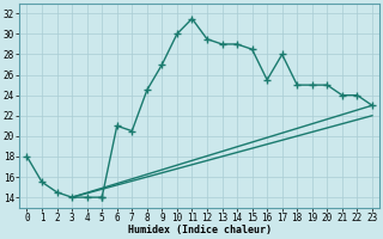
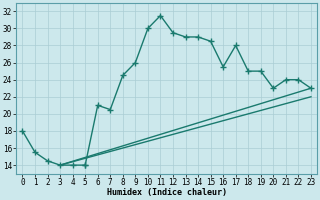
9: 27.0 -> 26.0
20: 25.0 -> 23.0
